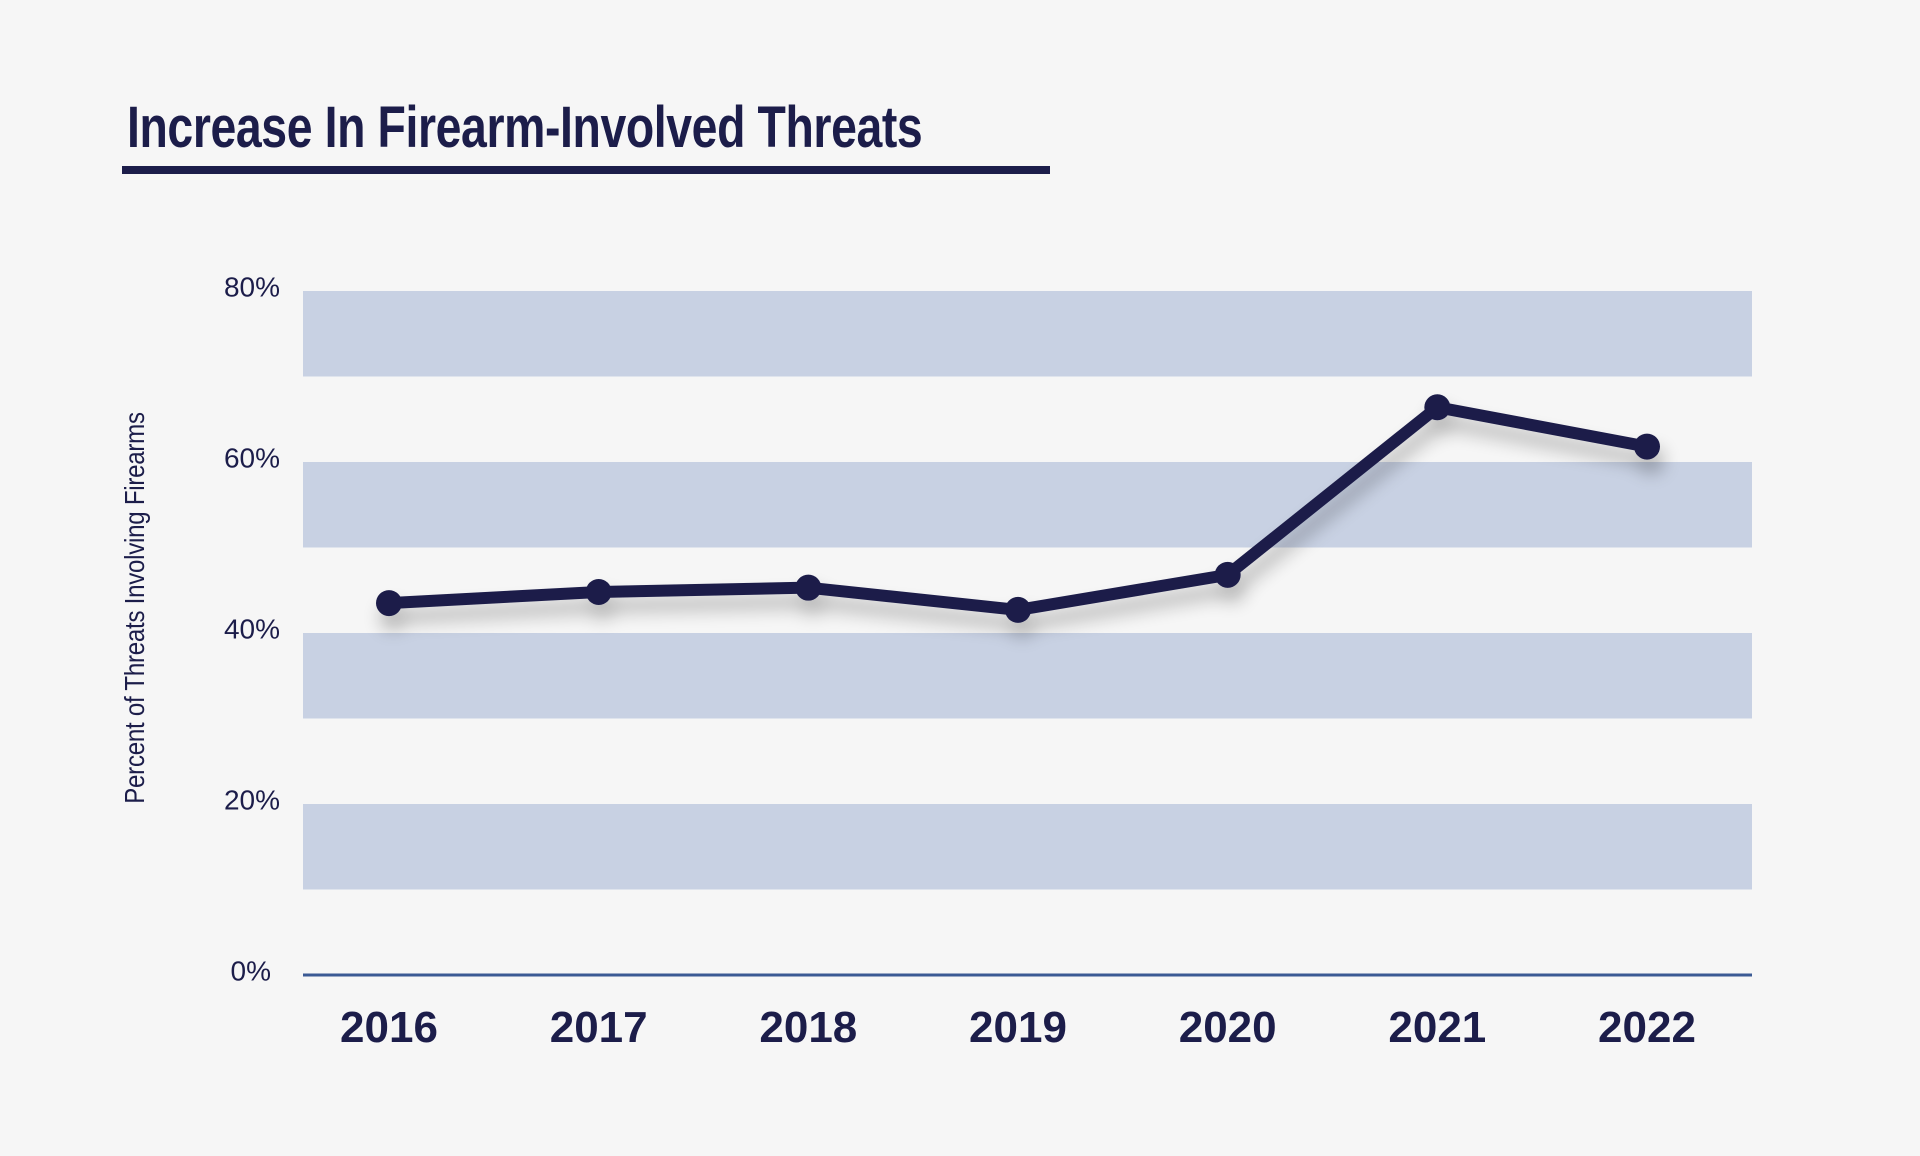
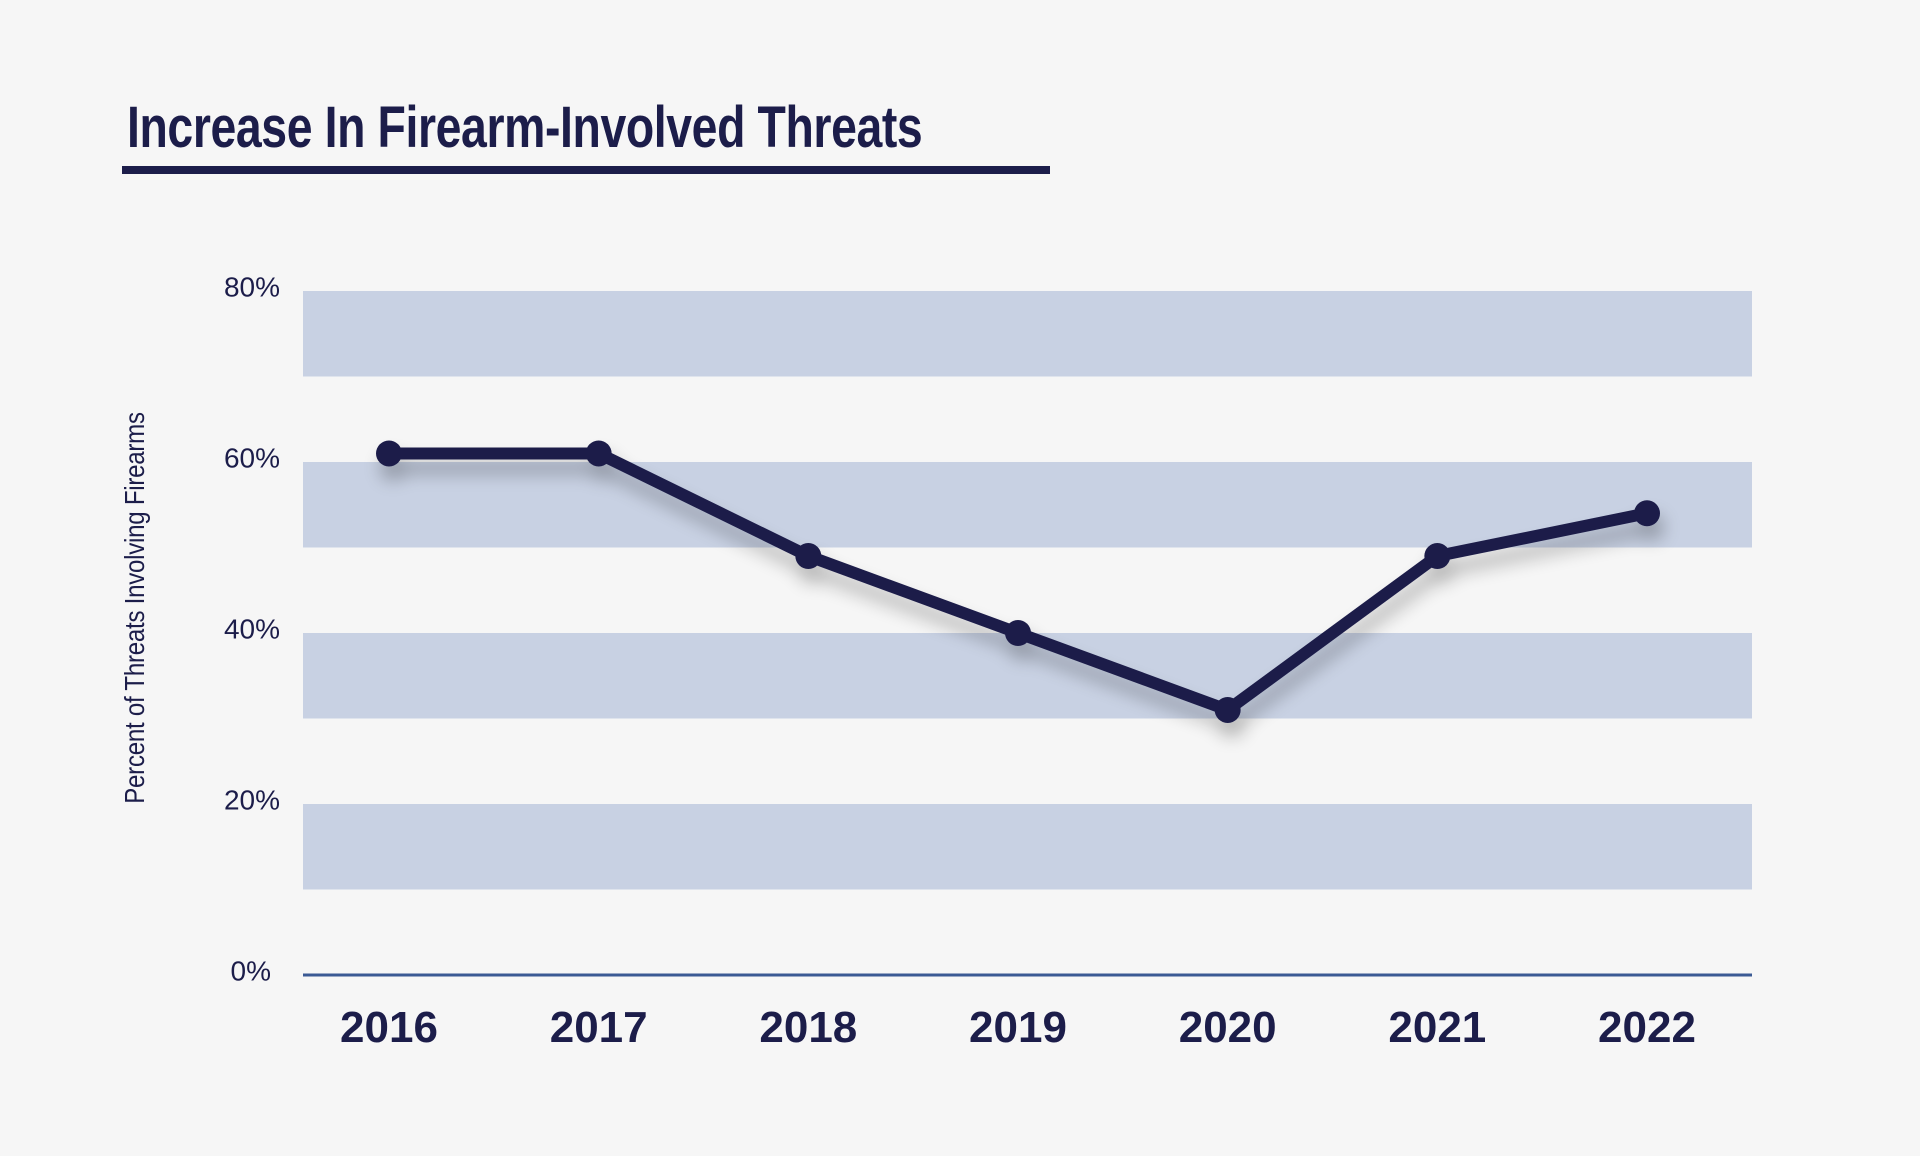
2016: 44% -> 61%
2017: 45% -> 61%
2018: 45% -> 49%
2019: 43% -> 40%
2020: 47% -> 31%
2021: 66% -> 49%
2022: 62% -> 54%
